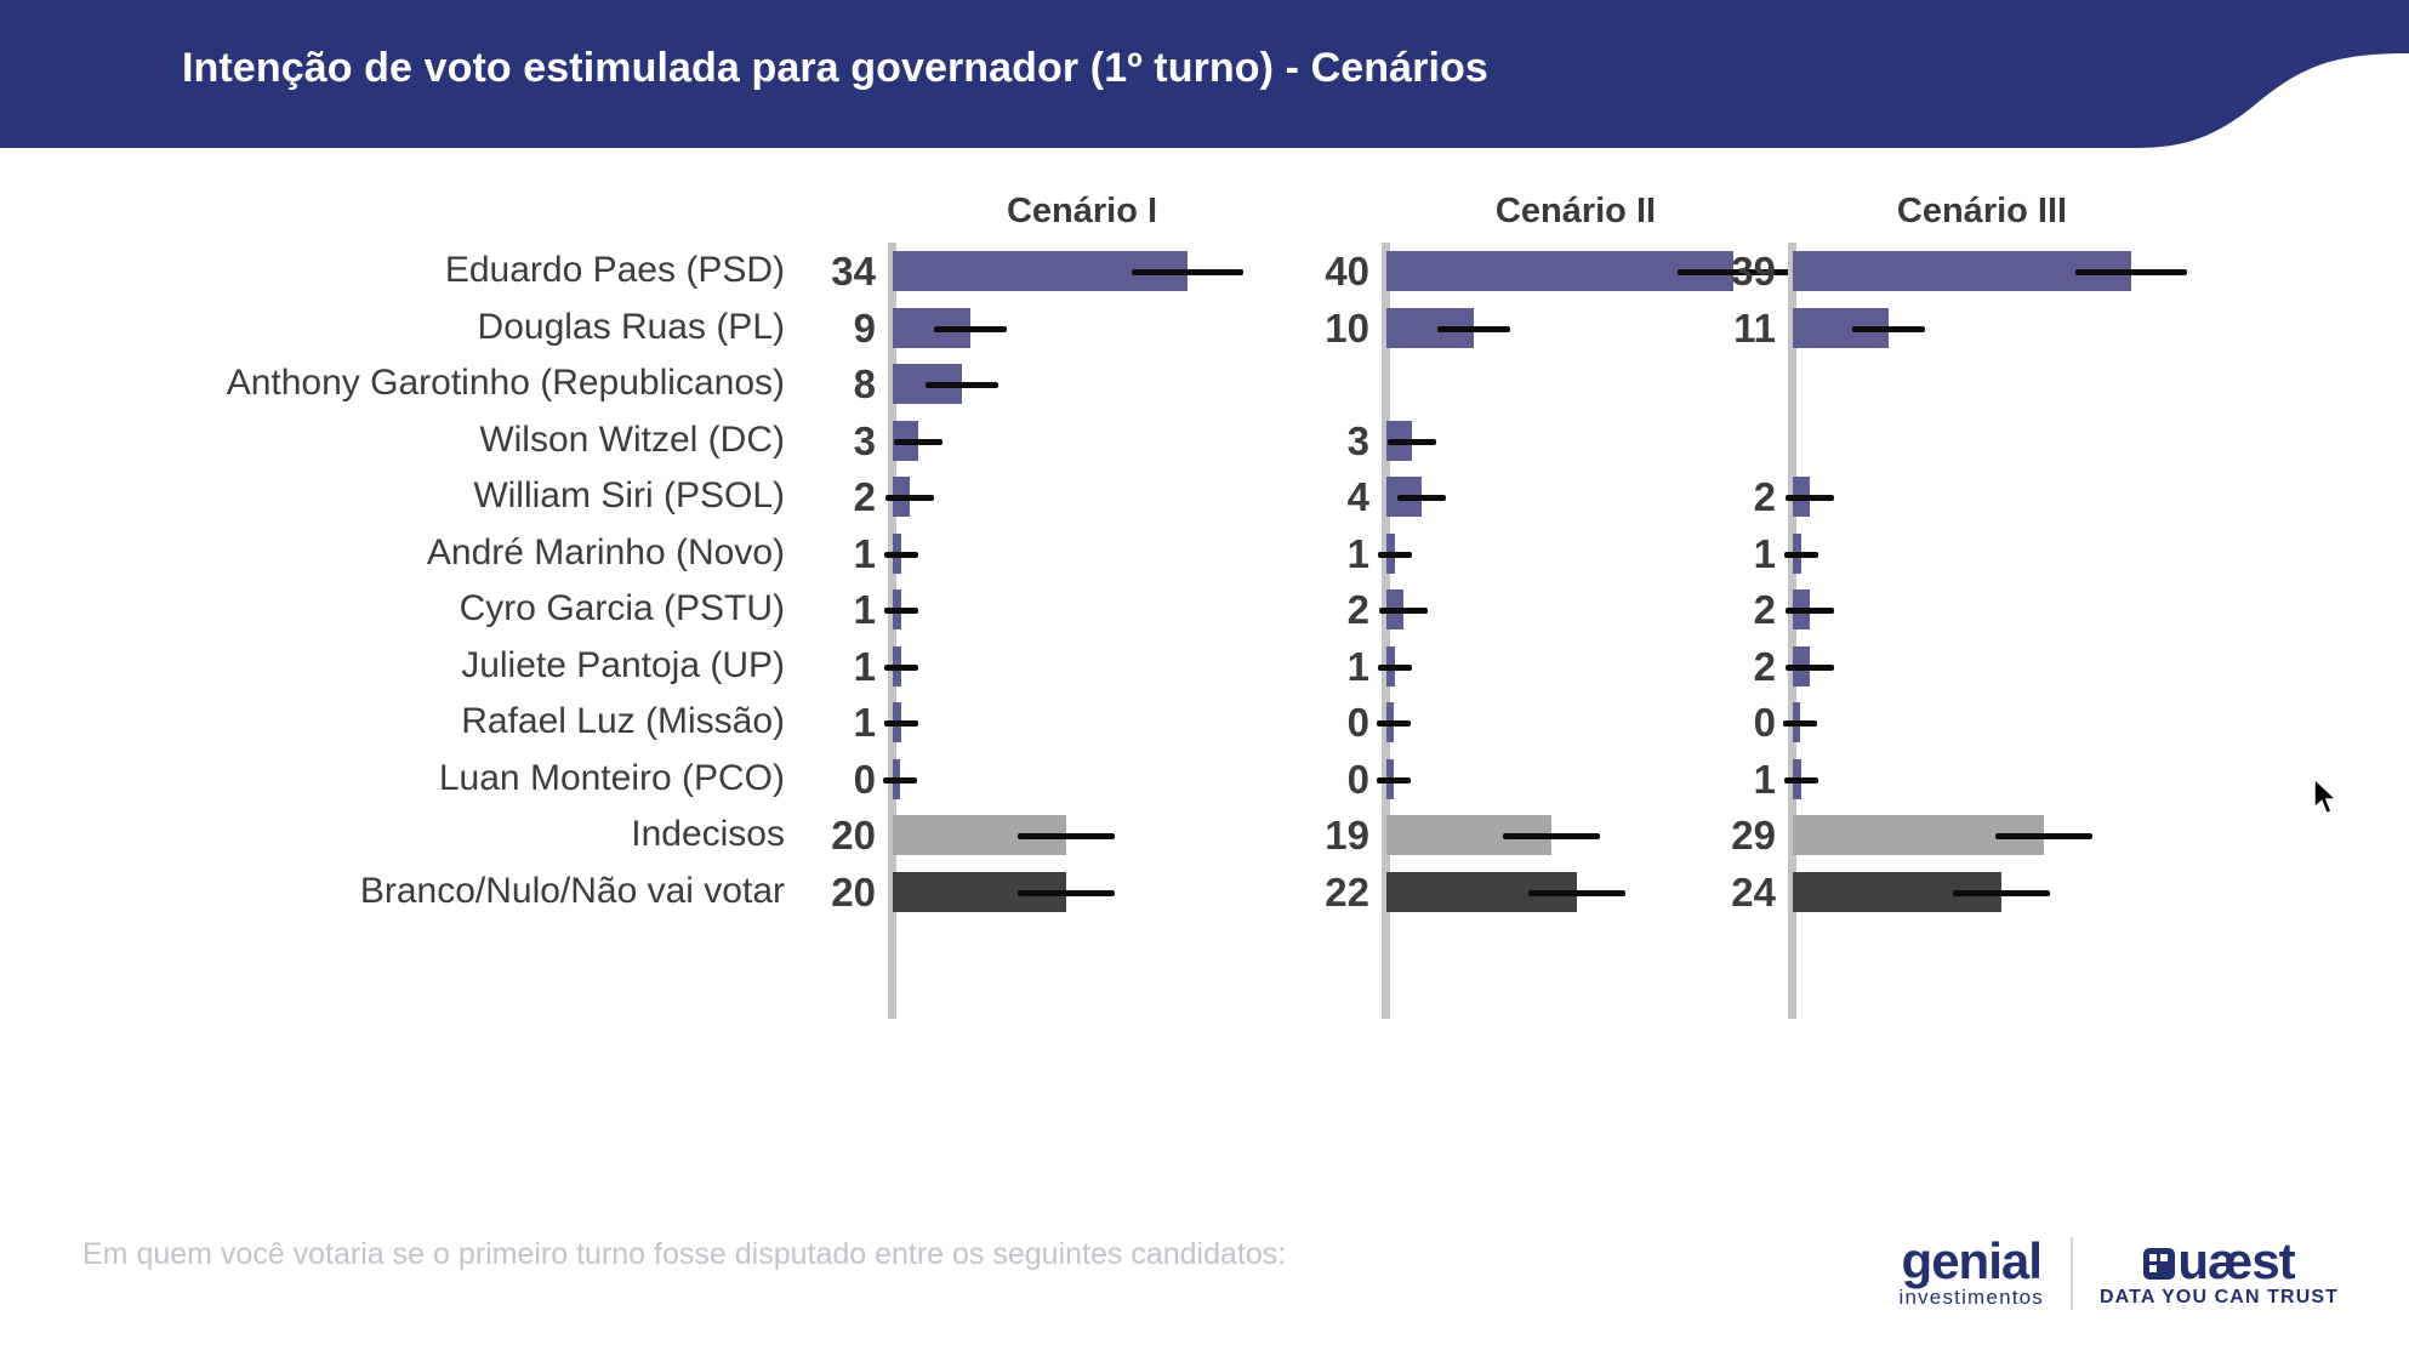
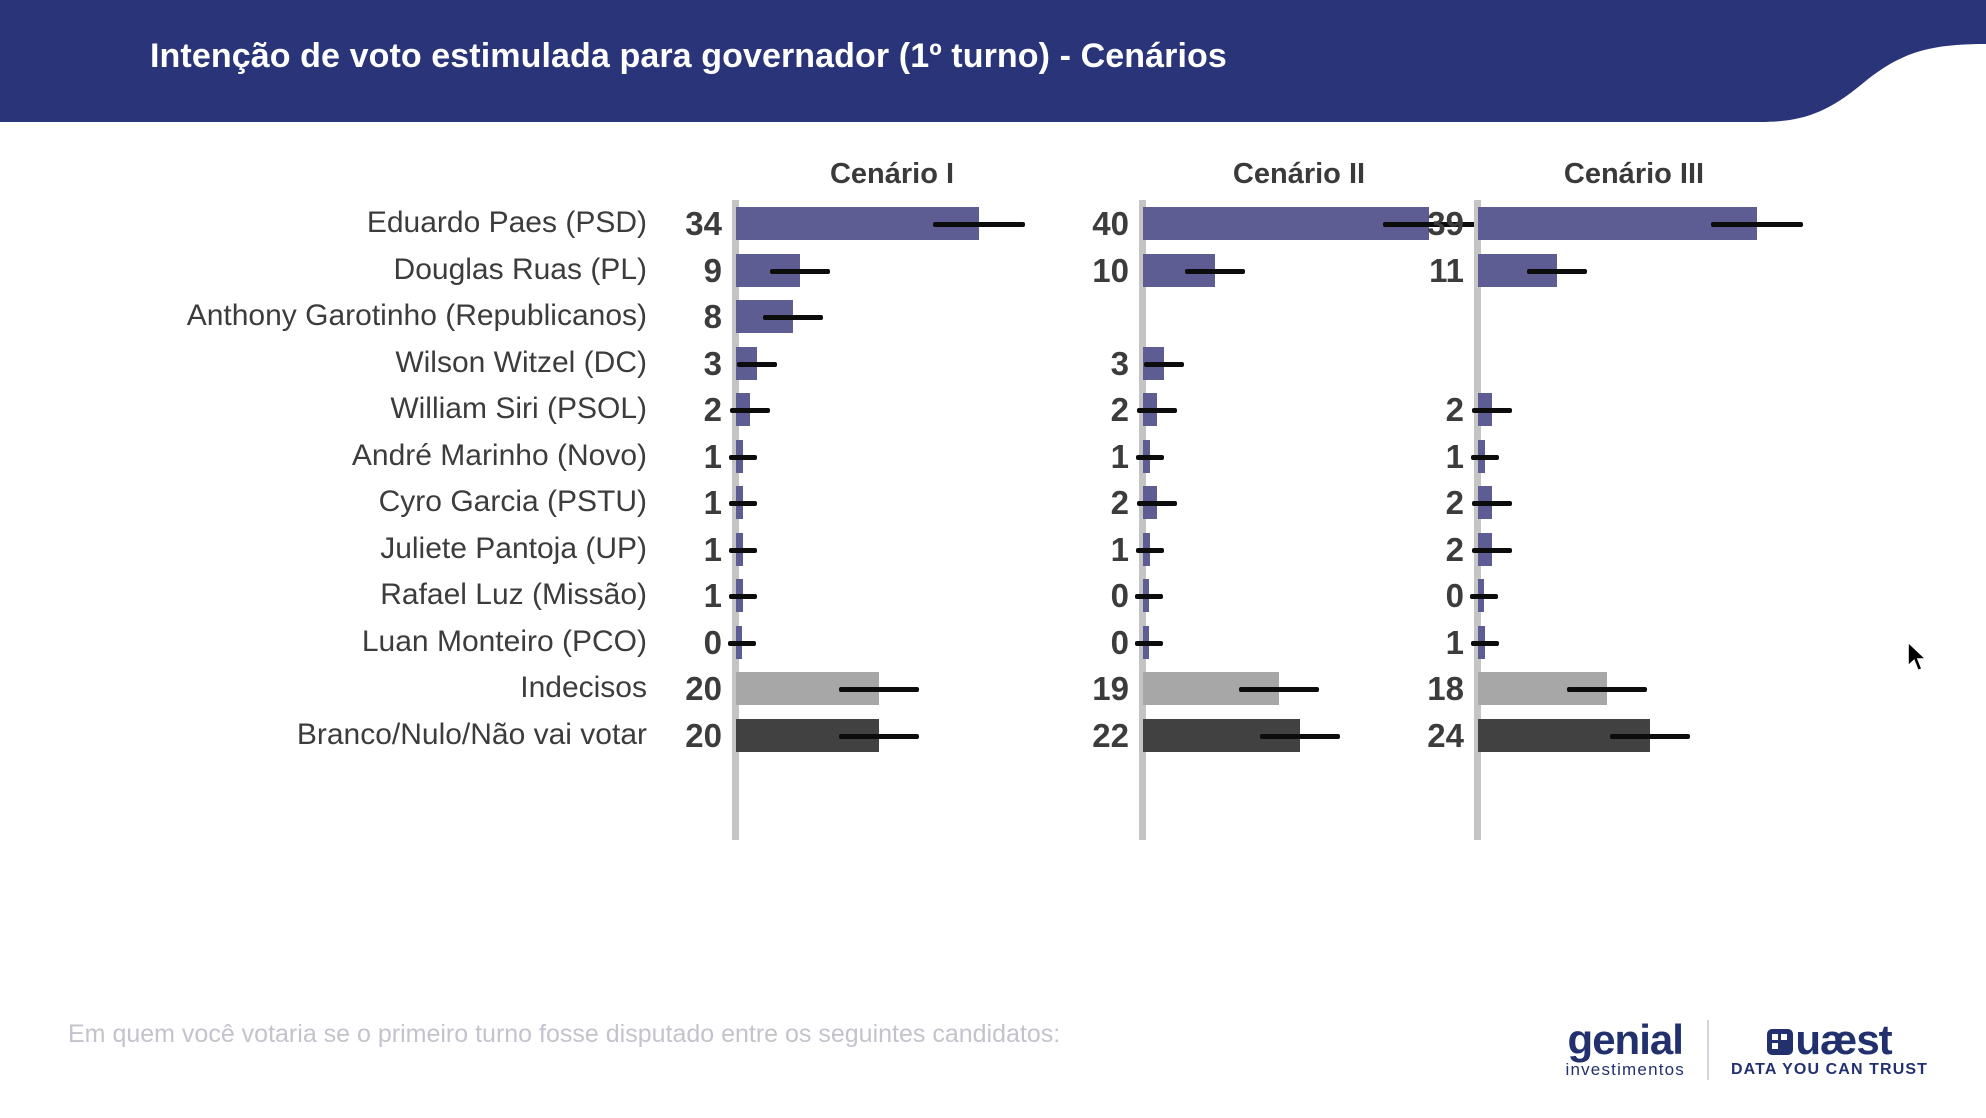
Cenário II/William Siri (PSOL): 4 -> 2
Cenário III/Indecisos: 29 -> 18
